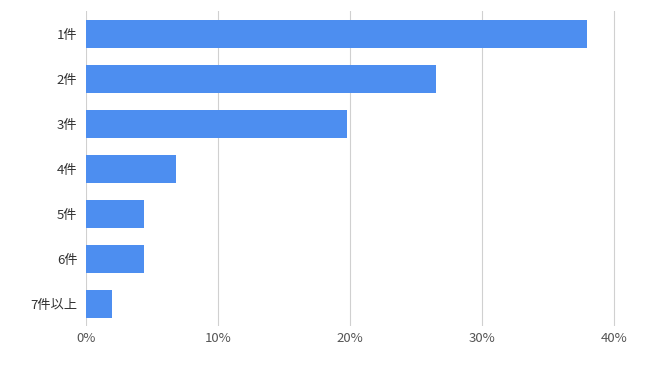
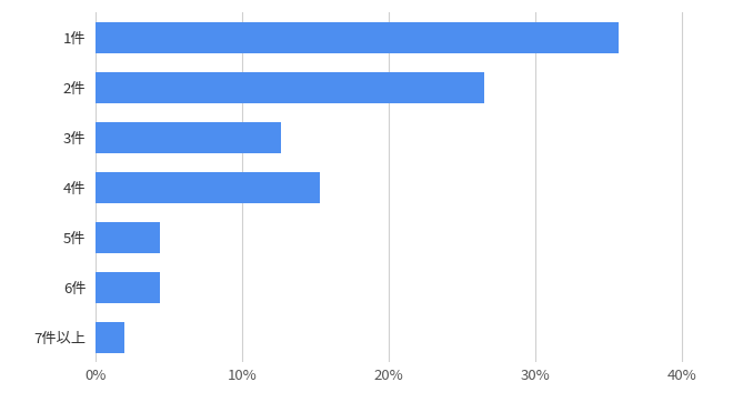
1件: 38.0% -> 35.7%
3件: 19.8% -> 12.7%
4件: 6.8% -> 15.3%
